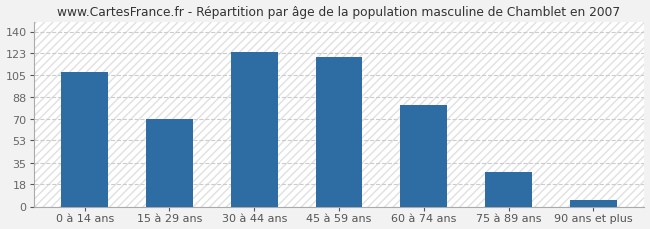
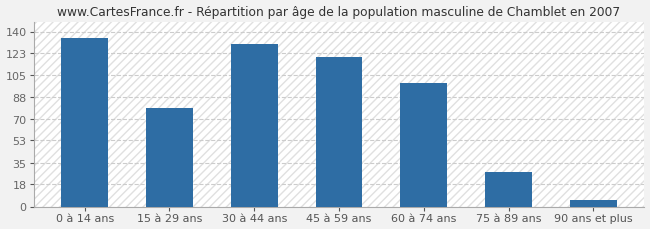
0 à 14 ans: 108 -> 135
15 à 29 ans: 70 -> 79
30 à 44 ans: 124 -> 130
60 à 74 ans: 81 -> 99
